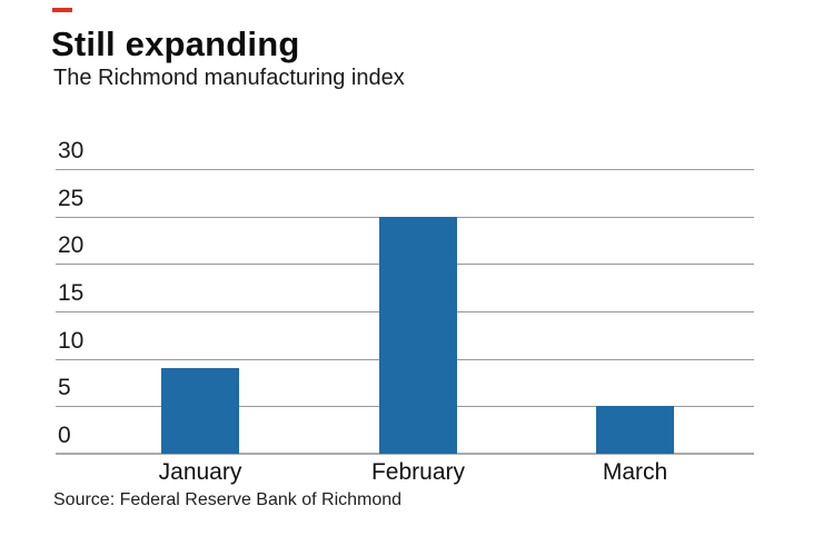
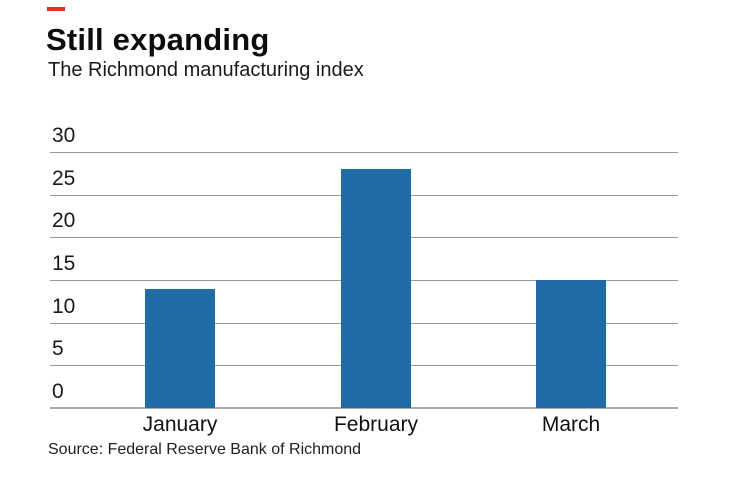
January: 9 -> 14
February: 25 -> 28
March: 5 -> 15
